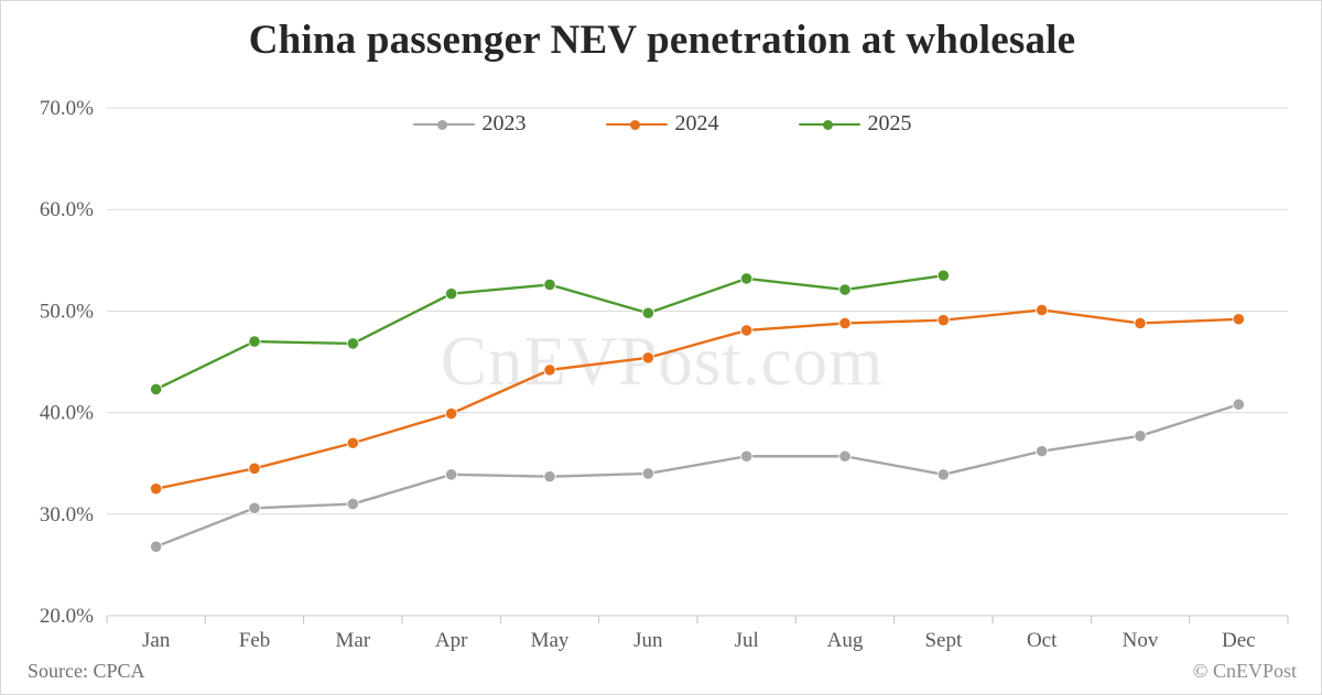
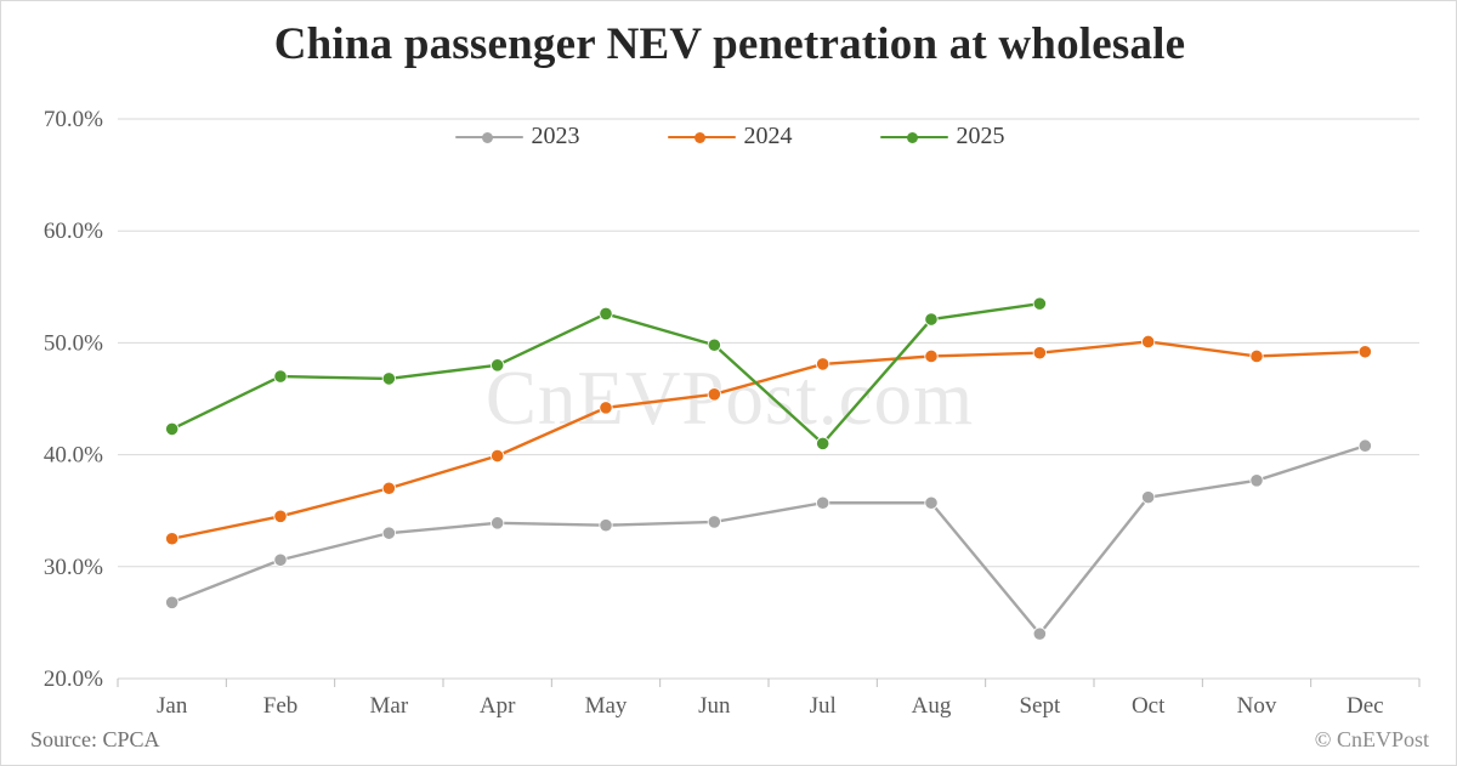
2023/Mar: 31% -> 33%
2025/Apr: 52% -> 48%
2025/Jul: 53% -> 41%
2023/Sept: 34% -> 24%
